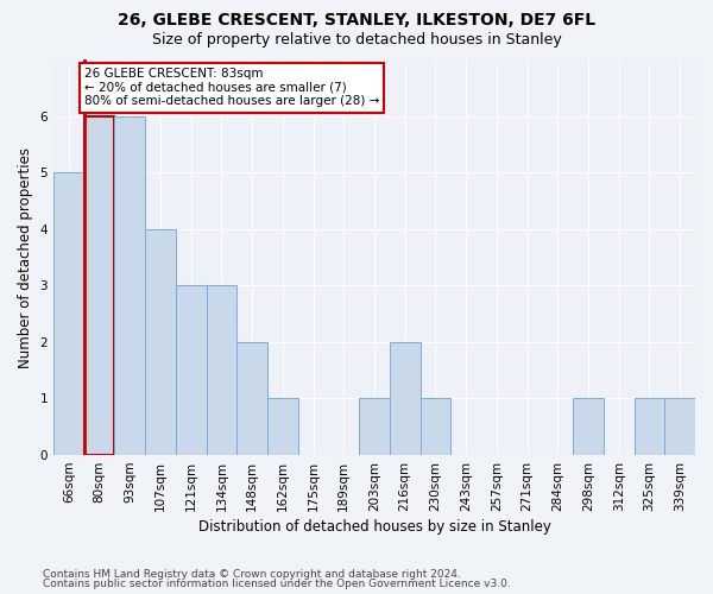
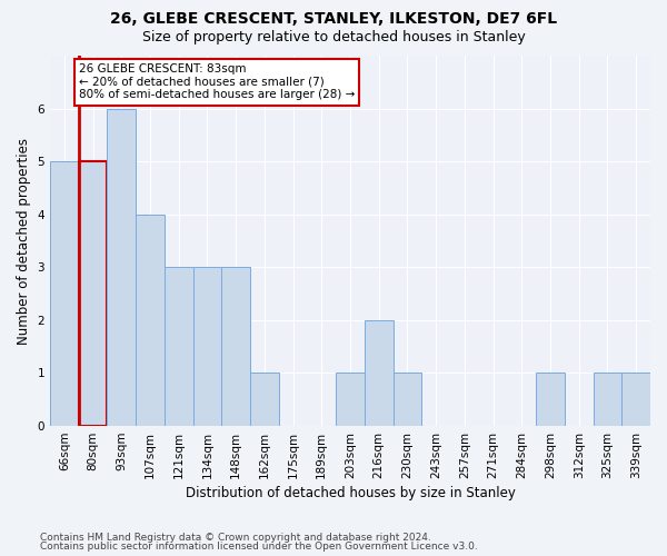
80sqm: 6 -> 5
148sqm: 2 -> 3
